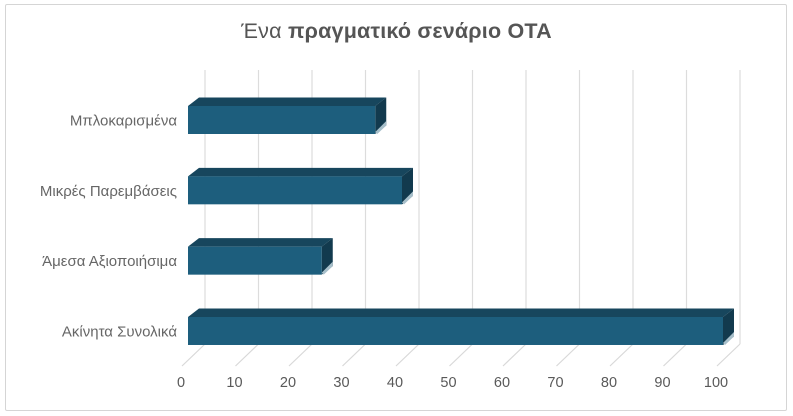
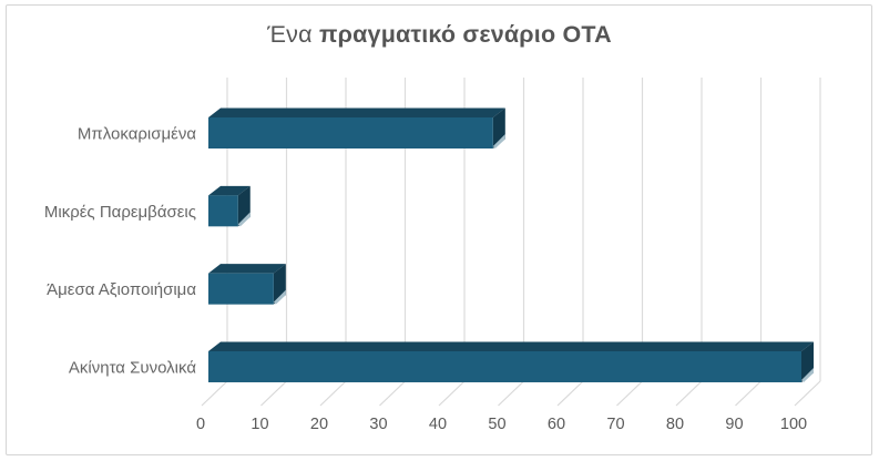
Μπλοκαρισμένα: 35 -> 48
Μικρές Παρεμβάσεις: 40 -> 5
Άμεσα Αξιοποιήσιμα: 25 -> 11
